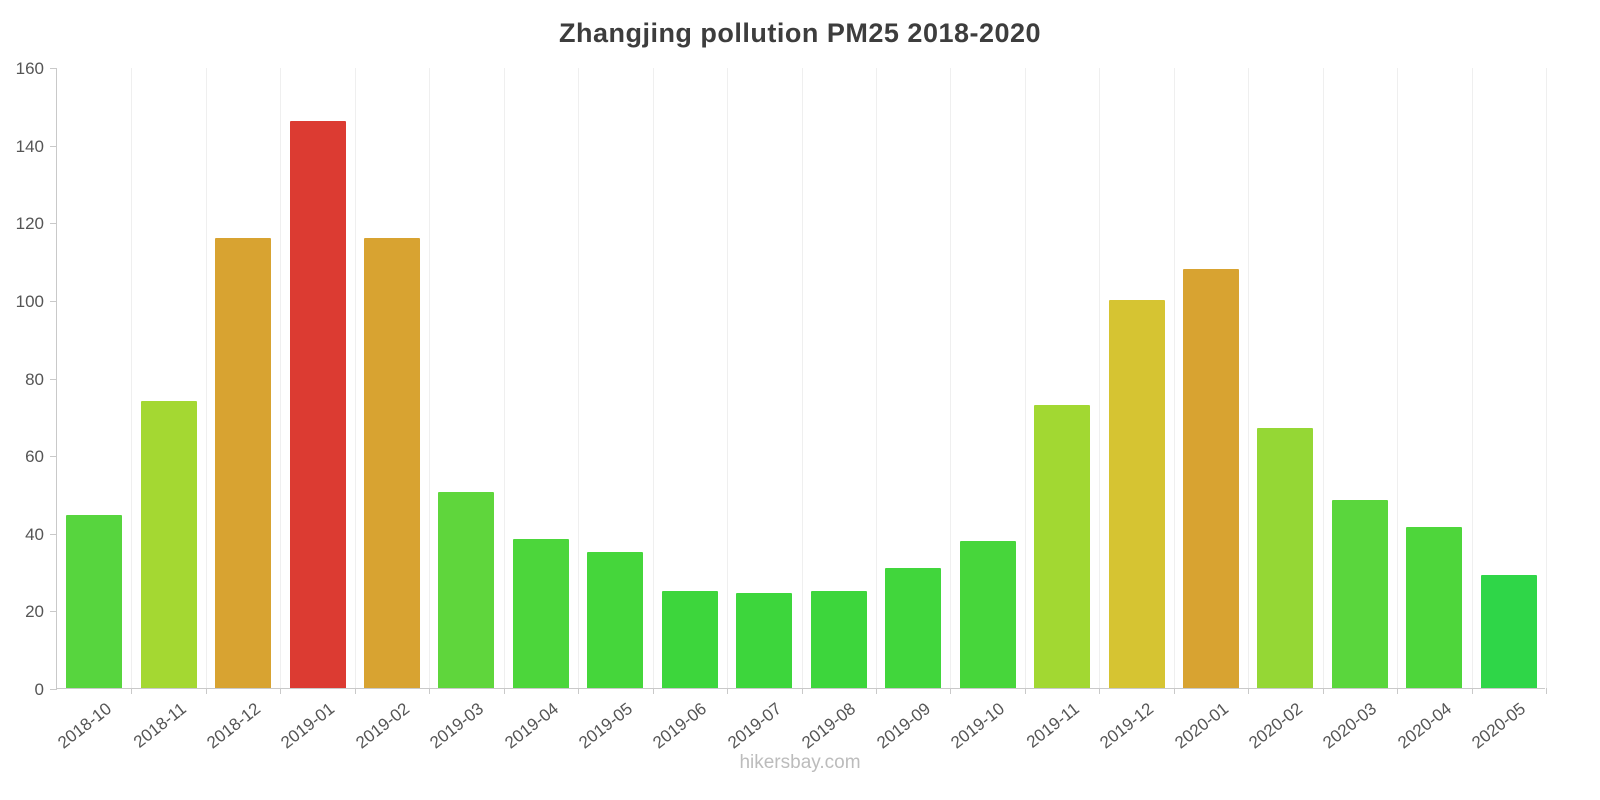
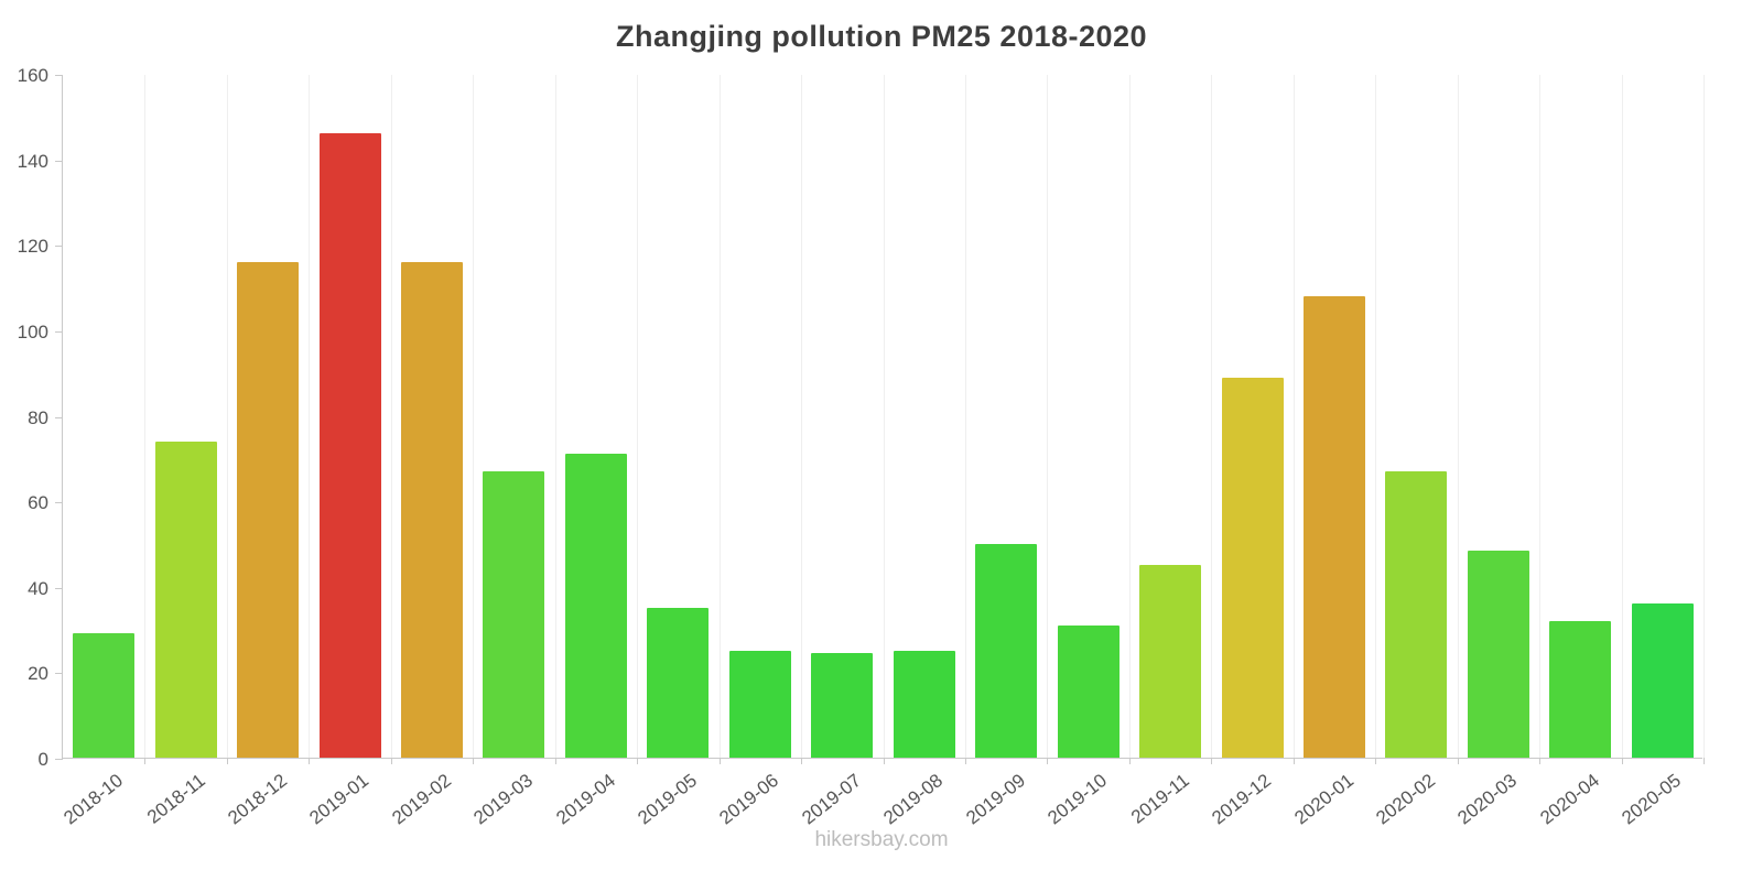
2018-10: 44 -> 29
2019-03: 50 -> 67
2019-04: 38 -> 71
2019-09: 31 -> 50
2019-10: 38 -> 31
2019-11: 73 -> 45
2019-12: 100 -> 89
2020-04: 42 -> 32
2020-05: 29 -> 36
